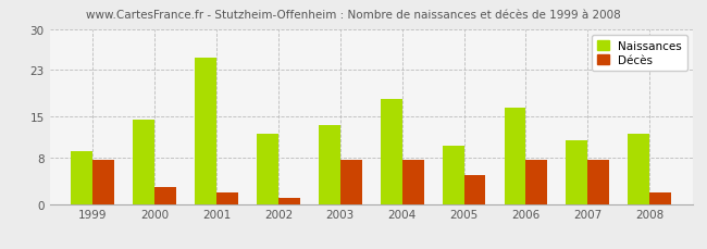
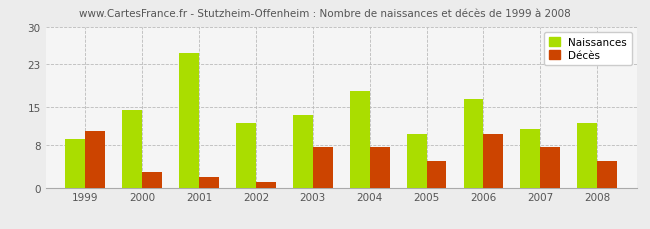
Décès/1999: 7.5 -> 10.6
Décès/2006: 7.5 -> 10.0
Décès/2008: 2.0 -> 5.0
